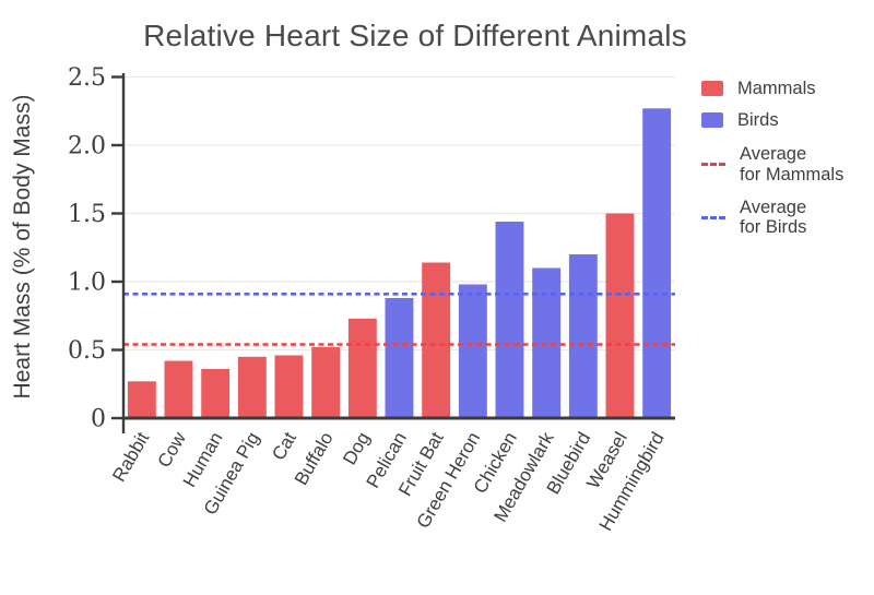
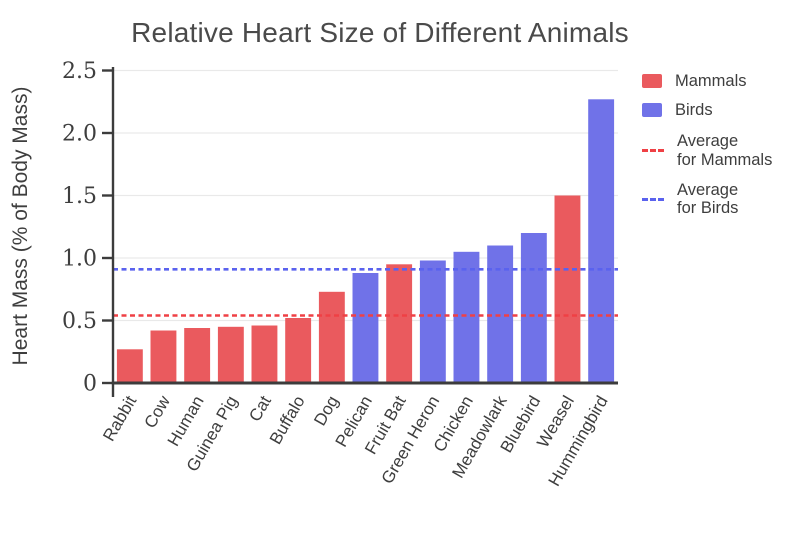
Human: 0.36 -> 0.44
Fruit Bat: 1.14 -> 0.95
Chicken: 1.44 -> 1.05
